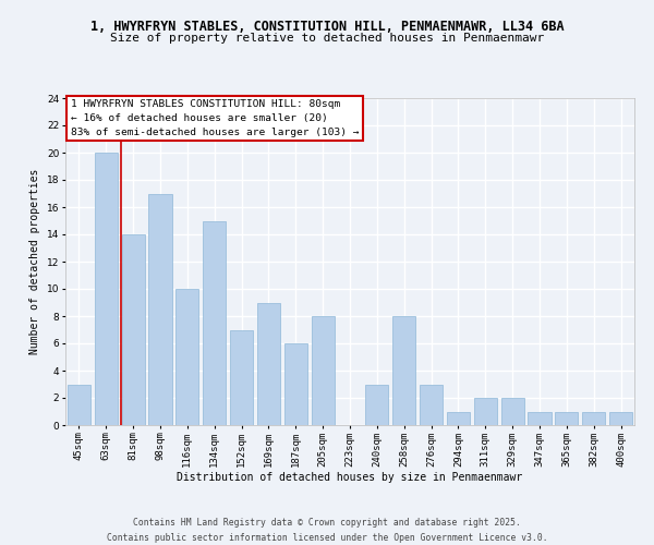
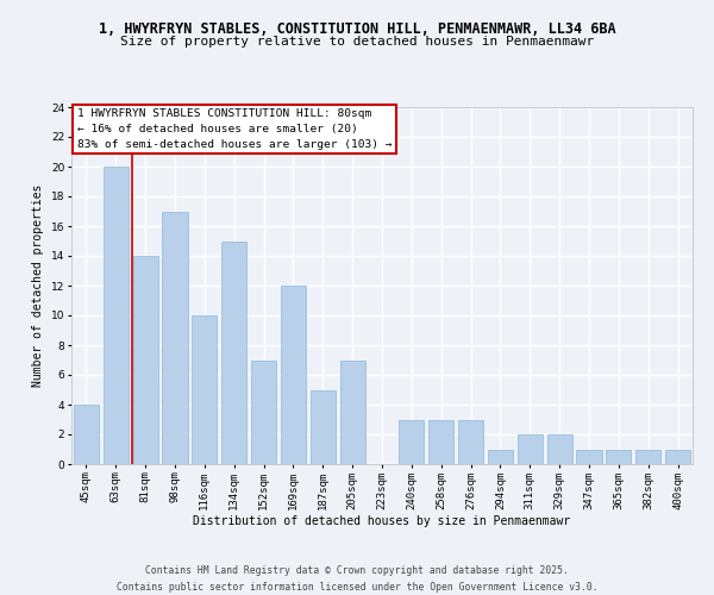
45sqm: 3 -> 4
169sqm: 9 -> 12
187sqm: 6 -> 5
205sqm: 8 -> 7
258sqm: 8 -> 3
